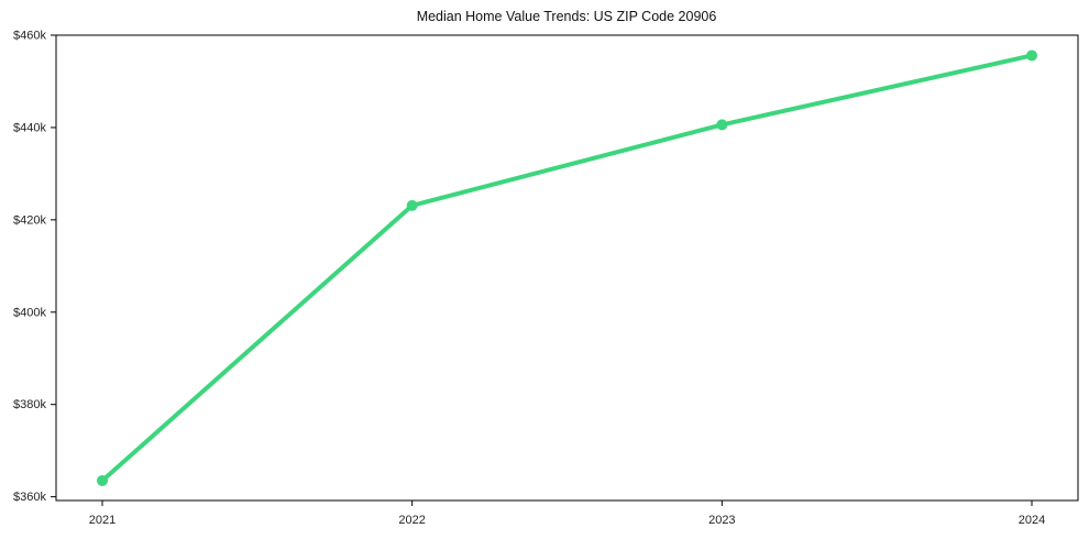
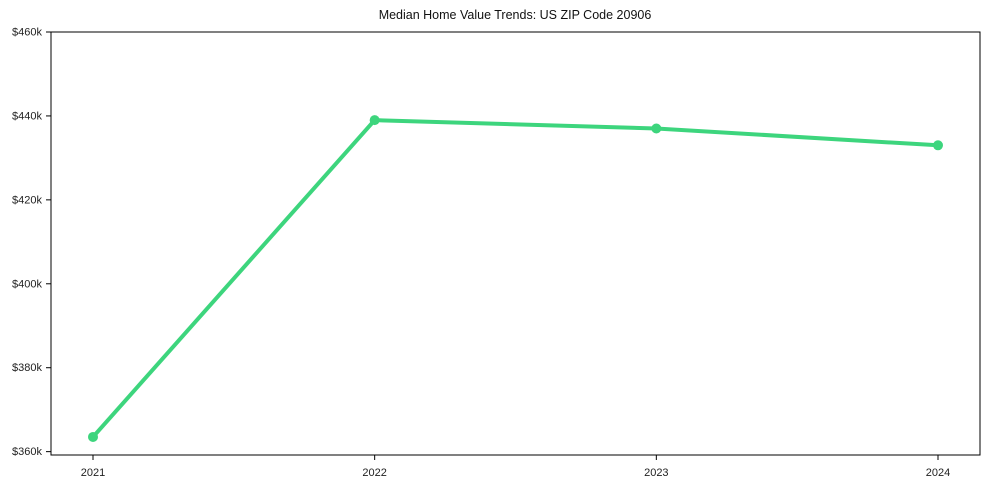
2022: $423k -> $439k
2023: $441k -> $437k
2024: $456k -> $433k
